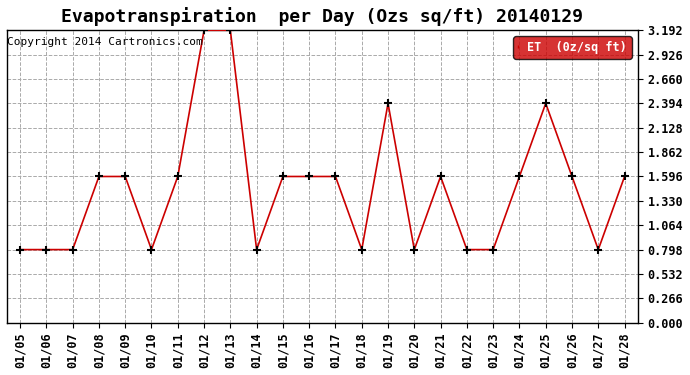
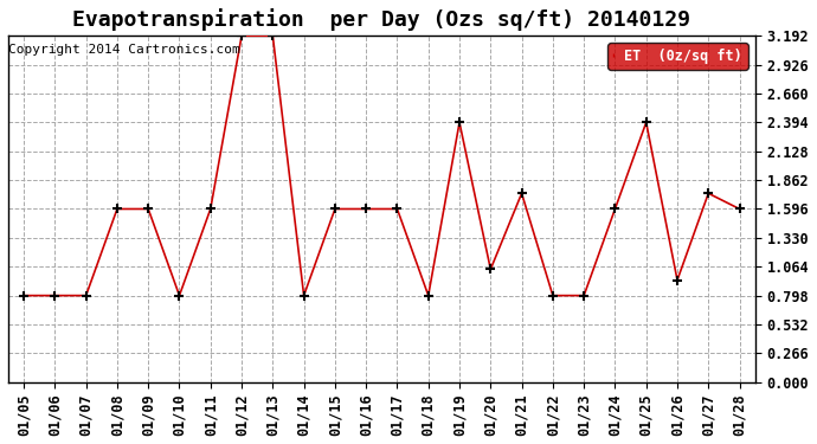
01/20: 0.80 -> 1.04
01/21: 1.60 -> 1.74
01/26: 1.60 -> 0.94
01/27: 0.80 -> 1.74
